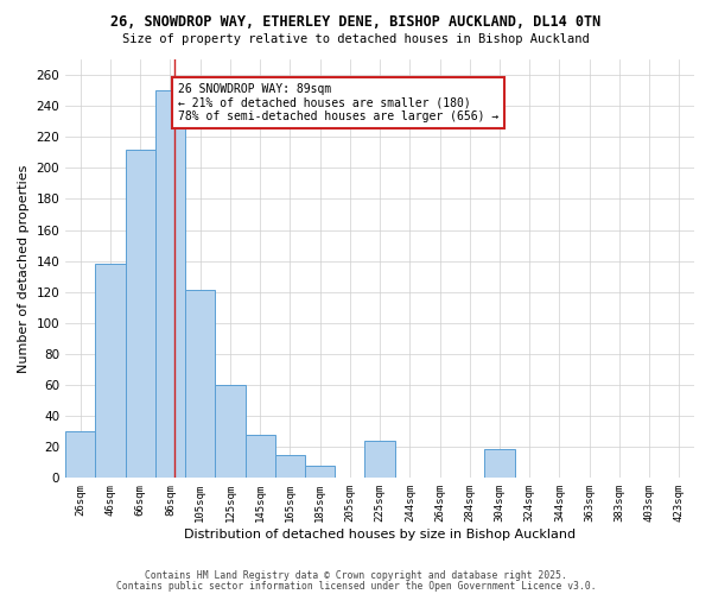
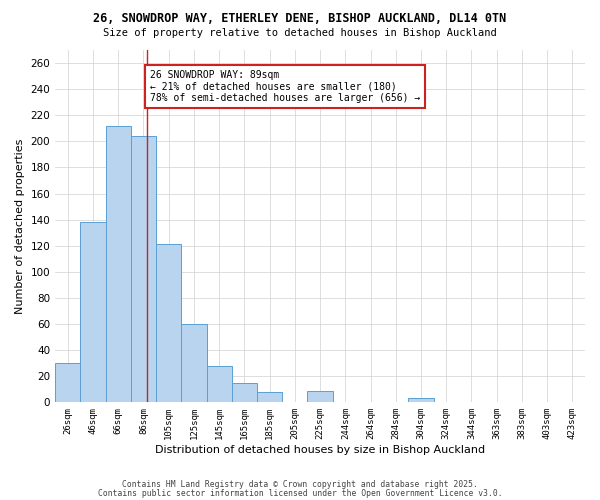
86sqm: 250 -> 204
225sqm: 24 -> 9
304sqm: 19 -> 3
